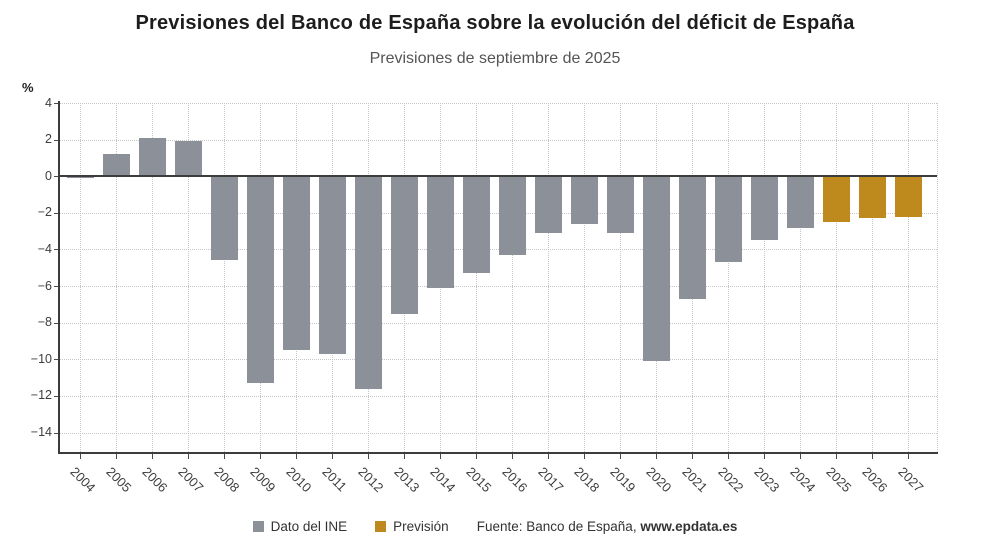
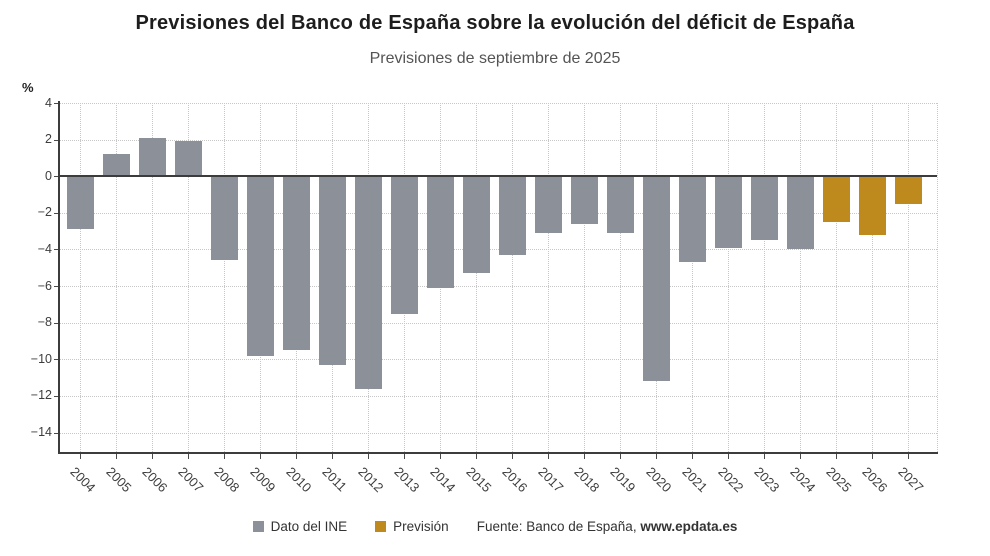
Dato del INE/2004: -0.1 -> -2.9
Dato del INE/2009: -11.3 -> -9.8
Dato del INE/2011: -9.7 -> -10.3
Dato del INE/2020: -10.1 -> -11.2
Dato del INE/2021: -6.7 -> -4.7
Dato del INE/2022: -4.7 -> -3.9
Dato del INE/2024: -2.8 -> -4.0
Previsión/2026: -2.3 -> -3.2
Previsión/2027: -2.2 -> -1.5
